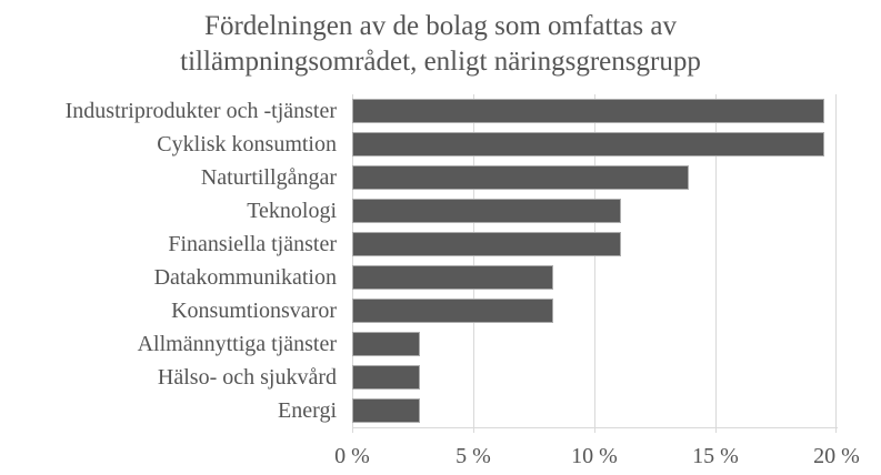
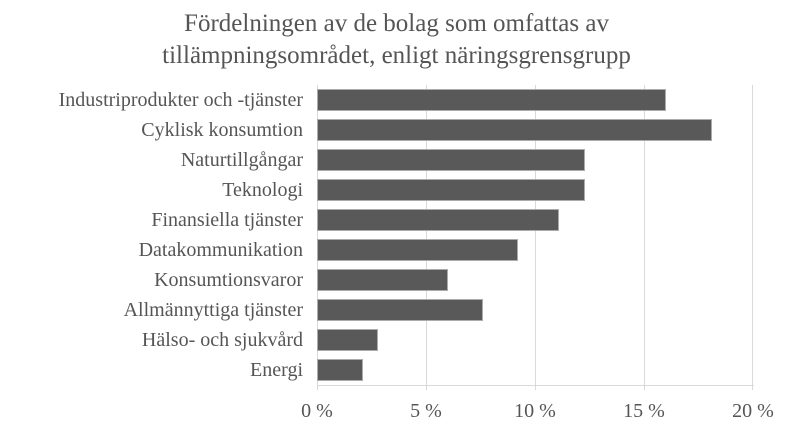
Industriprodukter och -tjänster: 19.5% -> 16.0%
Cyklisk konsumtion: 19.5% -> 18.1%
Naturtillgångar: 13.9% -> 12.3%
Teknologi: 11.1% -> 12.3%
Datakommunikation: 8.3% -> 9.2%
Konsumtionsvaror: 8.3% -> 6.0%
Allmännyttiga tjänster: 2.8% -> 7.6%
Energi: 2.8% -> 2.1%
